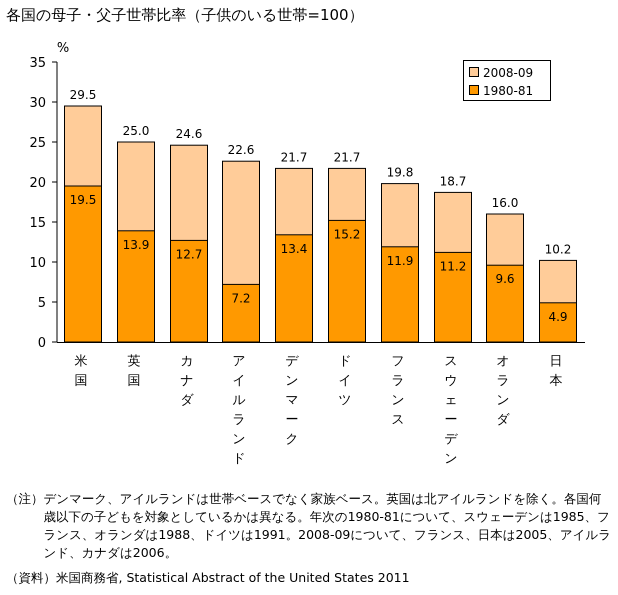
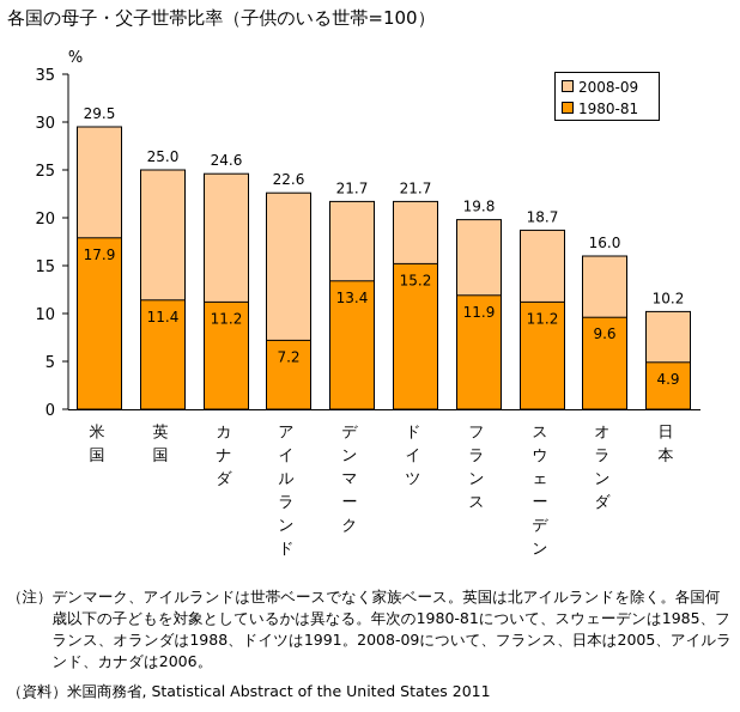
1980-81/米国: 19.5 -> 17.9
1980-81/英国: 13.9 -> 11.4
1980-81/カナダ: 12.7 -> 11.2
